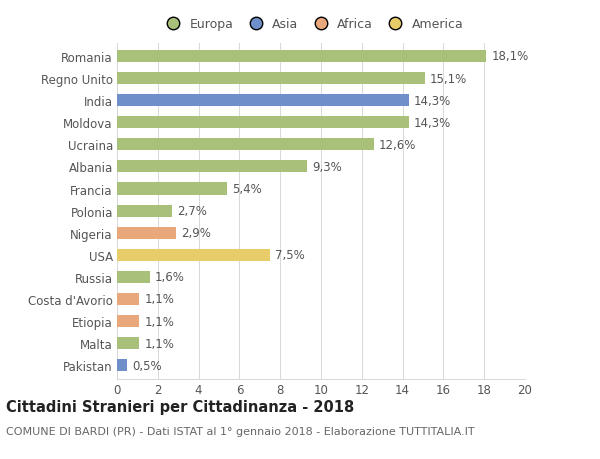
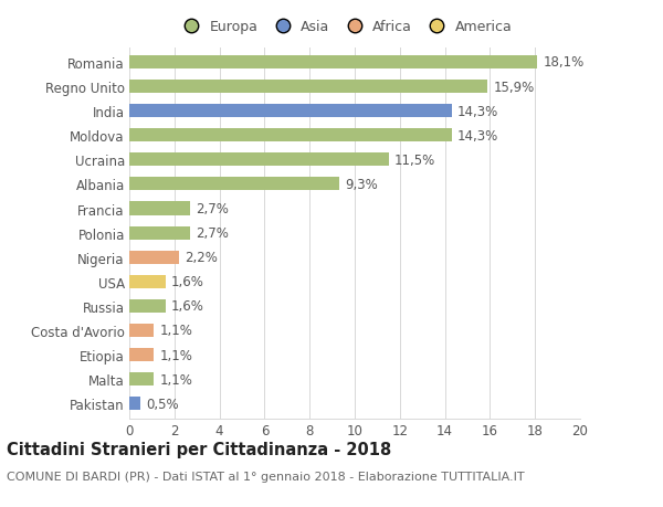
Regno Unito: 15,1% -> 15,9%
Ucraina: 12,6% -> 11,5%
Francia: 5,4% -> 2,7%
Nigeria: 2,9% -> 2,2%
USA: 7,5% -> 1,6%
